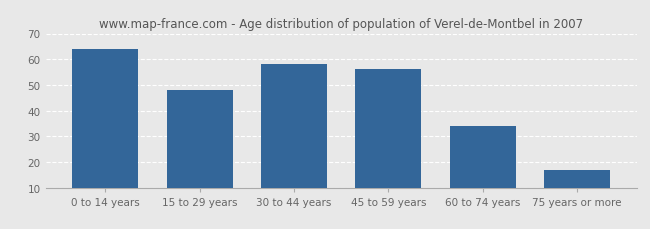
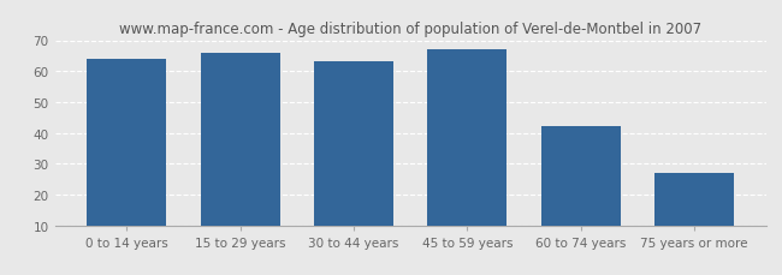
15 to 29 years: 48 -> 66
30 to 44 years: 58 -> 63
45 to 59 years: 56 -> 67
60 to 74 years: 34 -> 42
75 years or more: 17 -> 27
